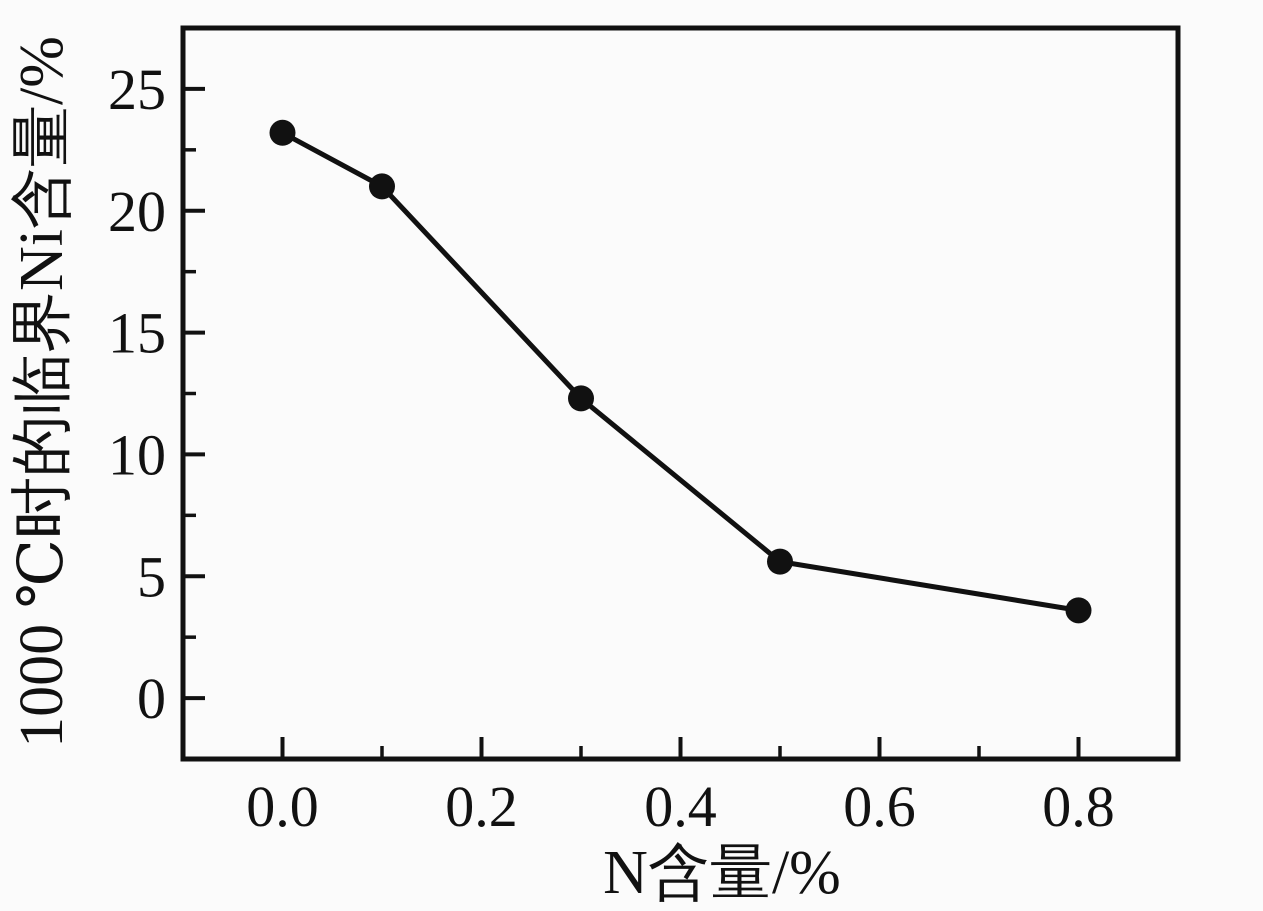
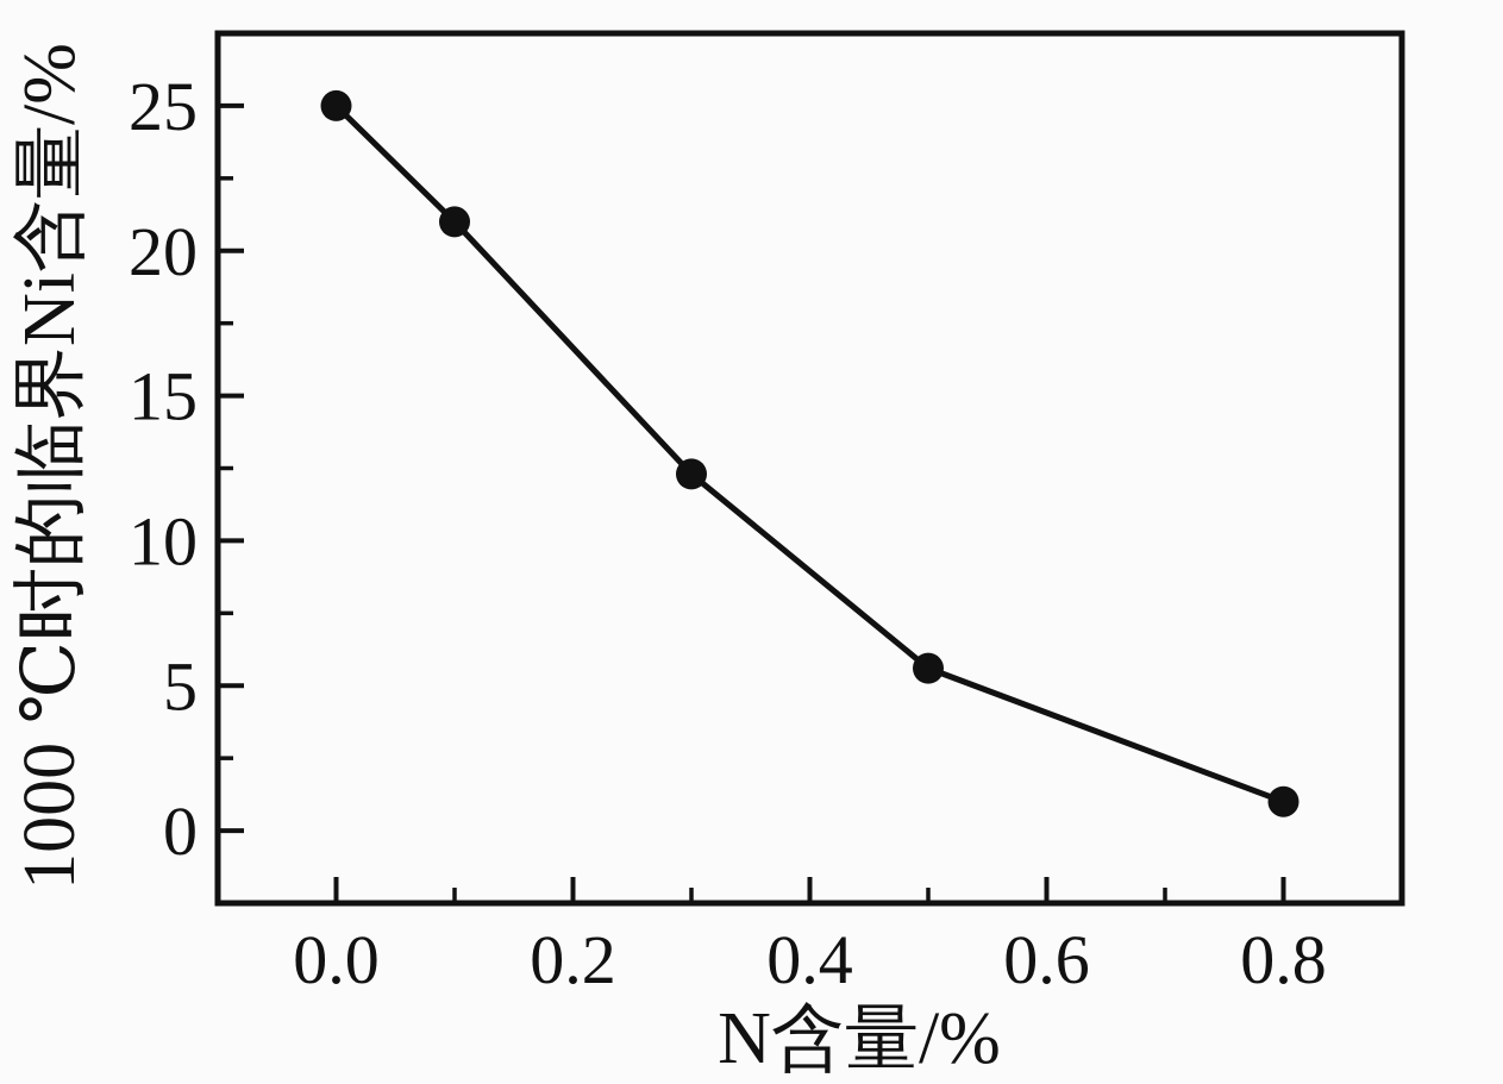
0.0: 23.2 -> 25.0
0.8: 3.6 -> 1.0
